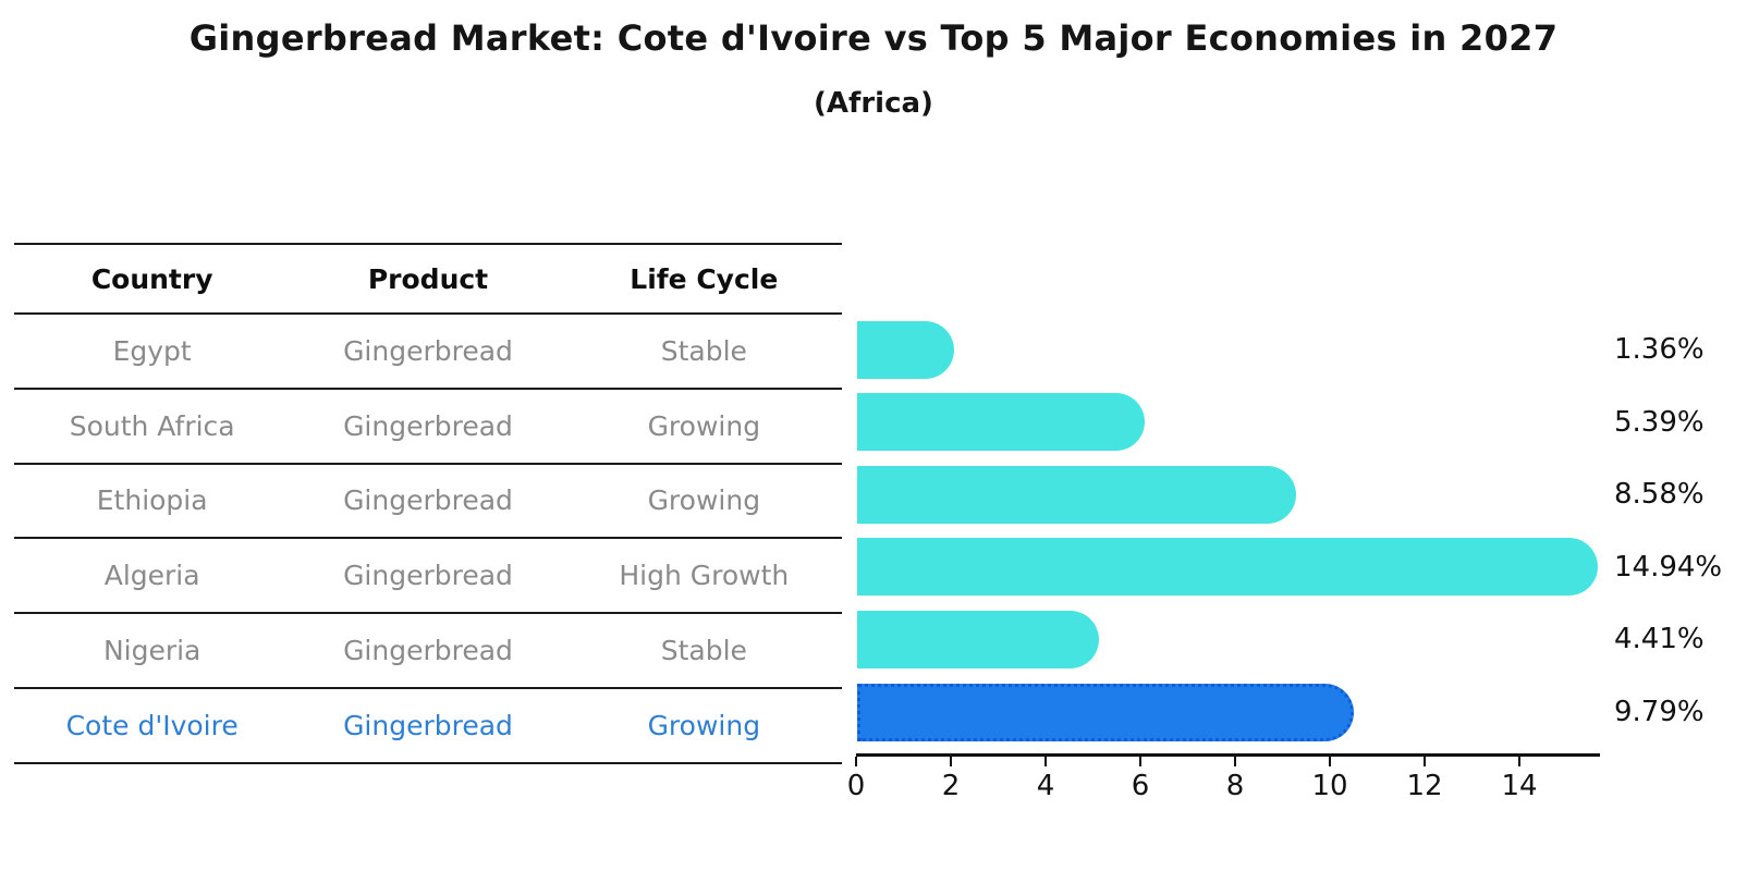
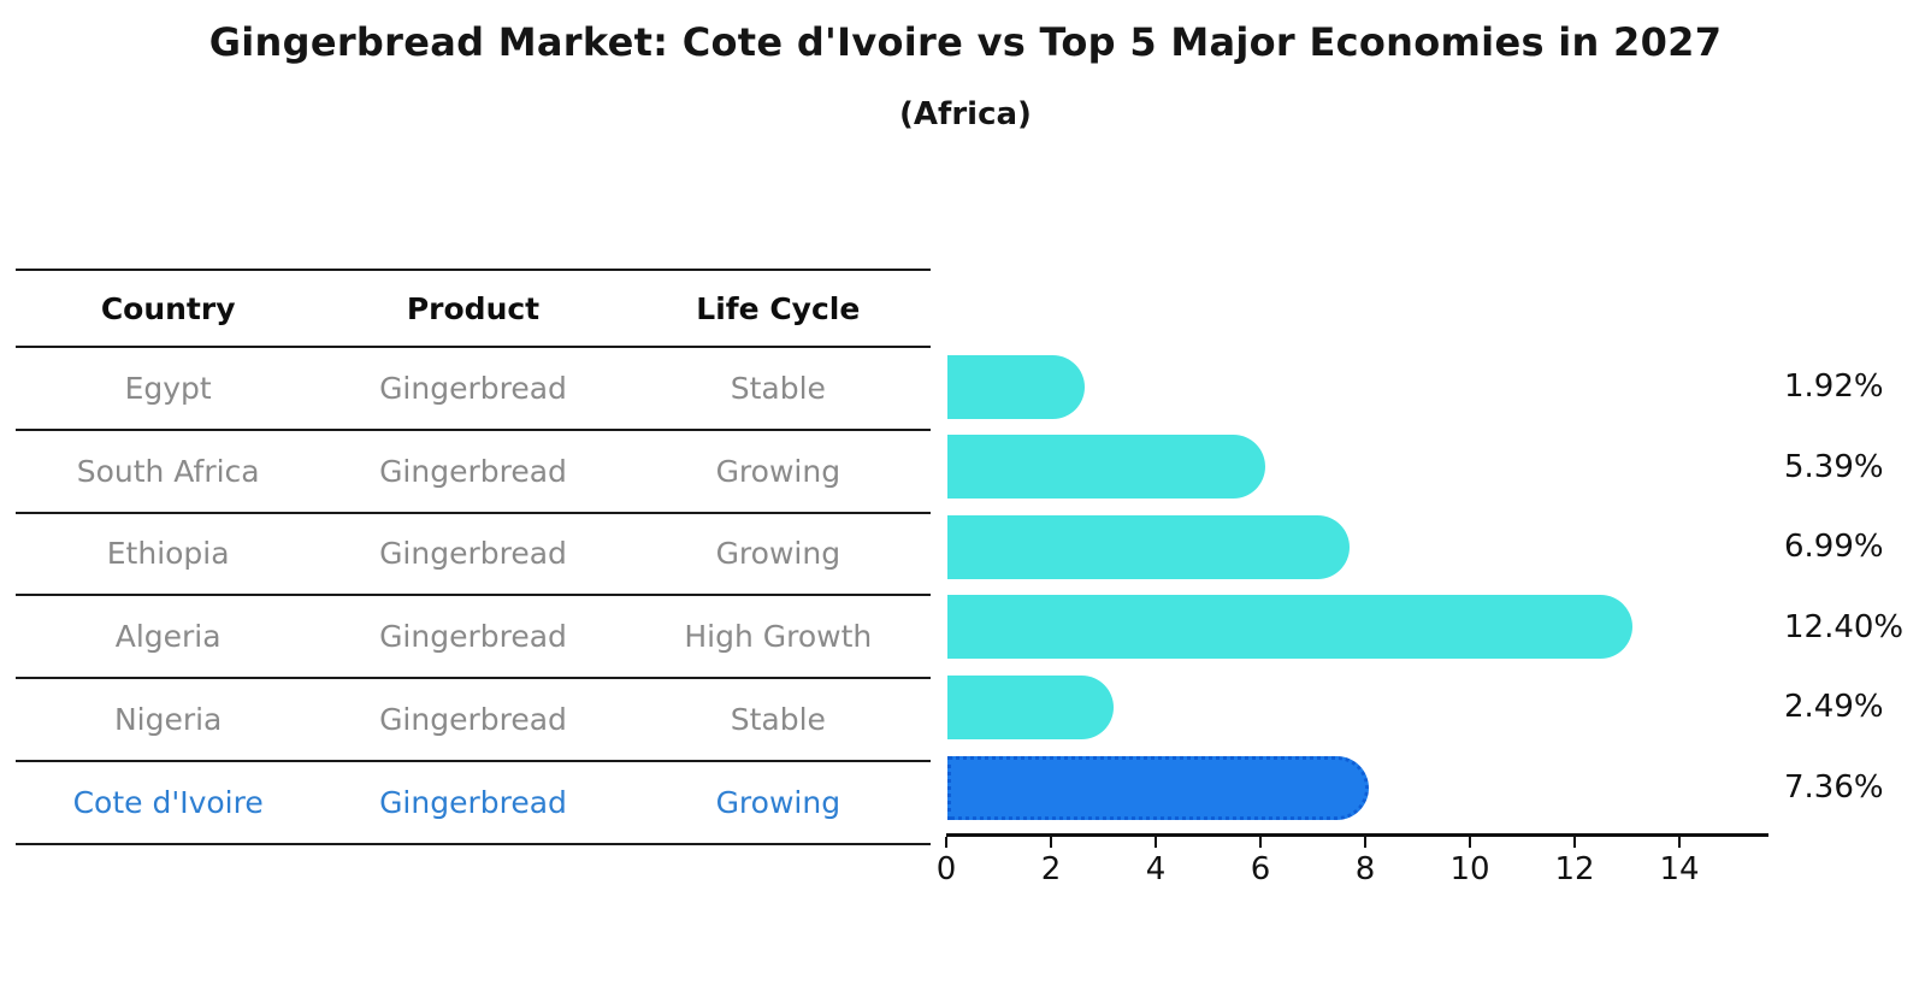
Egypt: 1.36% -> 1.92%
Ethiopia: 8.58% -> 6.99%
Algeria: 14.94% -> 12.40%
Nigeria: 4.41% -> 2.49%
Cote d'Ivoire: 9.79% -> 7.36%
